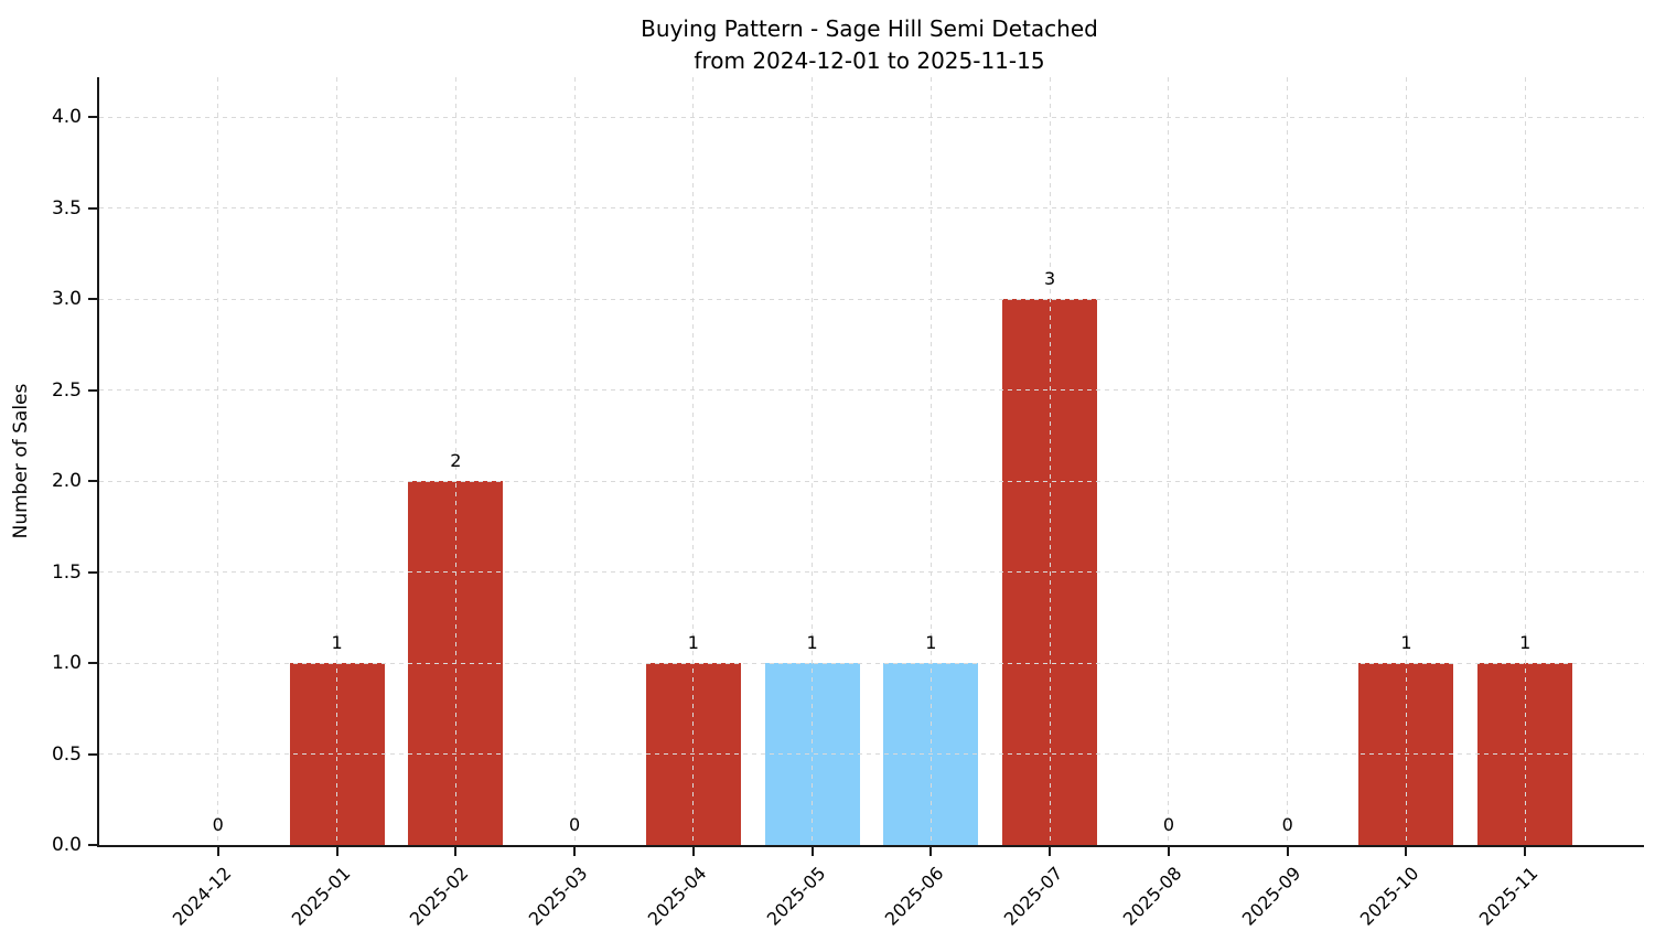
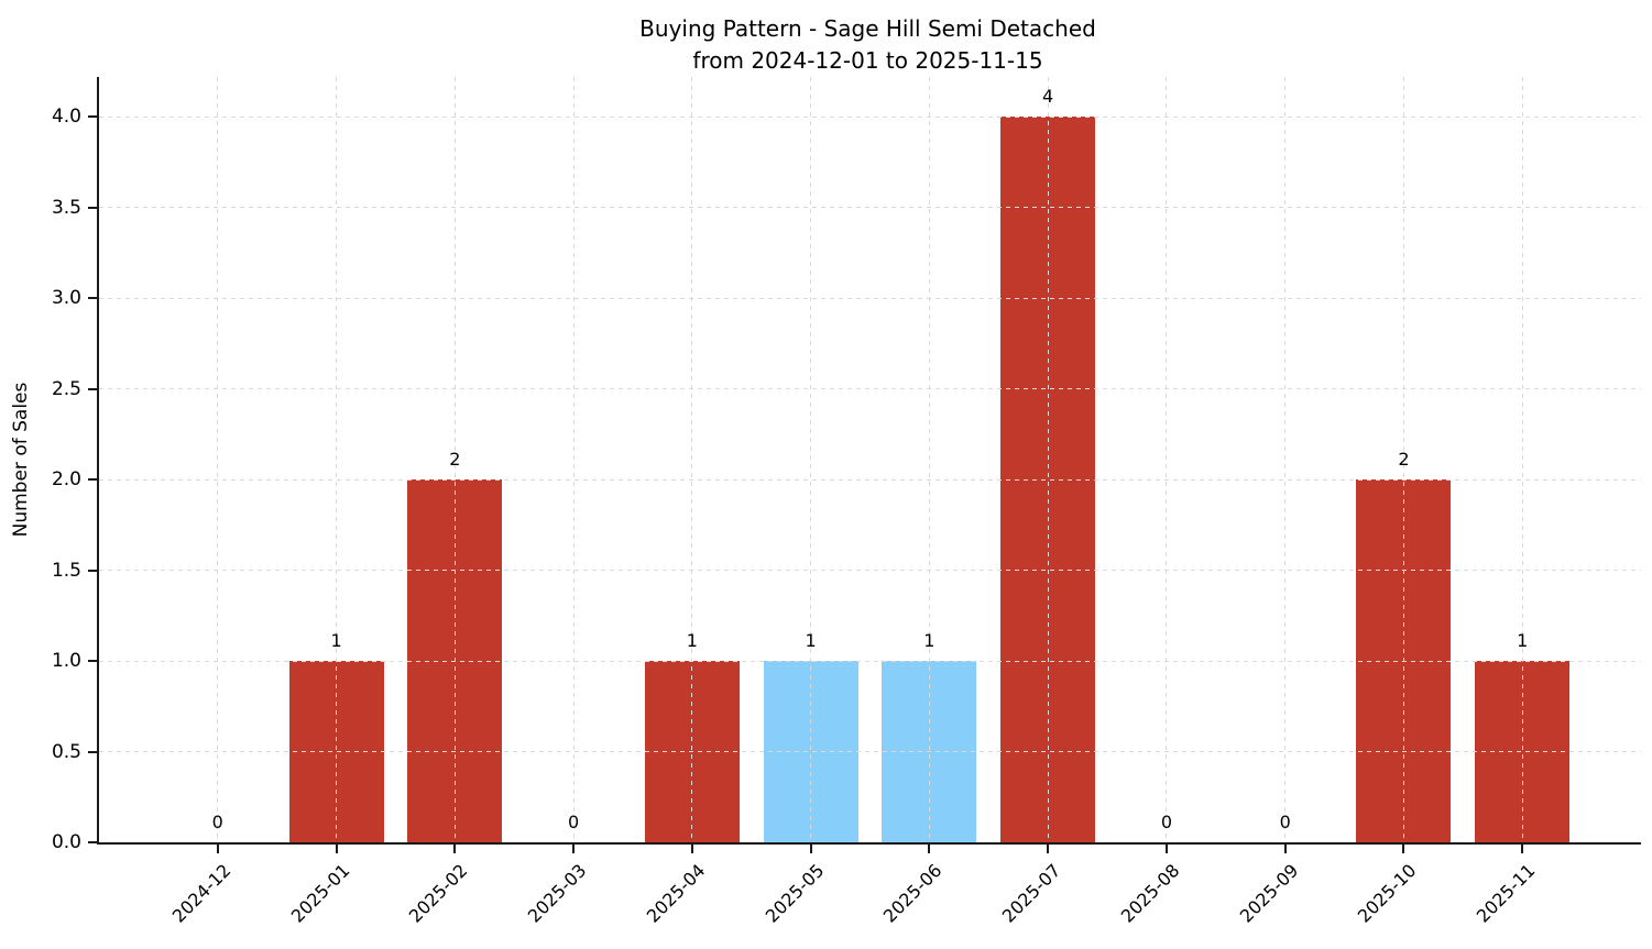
2025-07: 3 -> 4
2025-10: 1 -> 2
